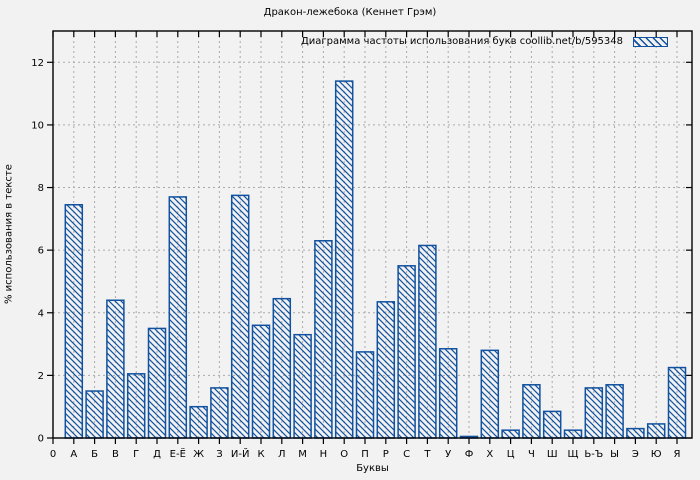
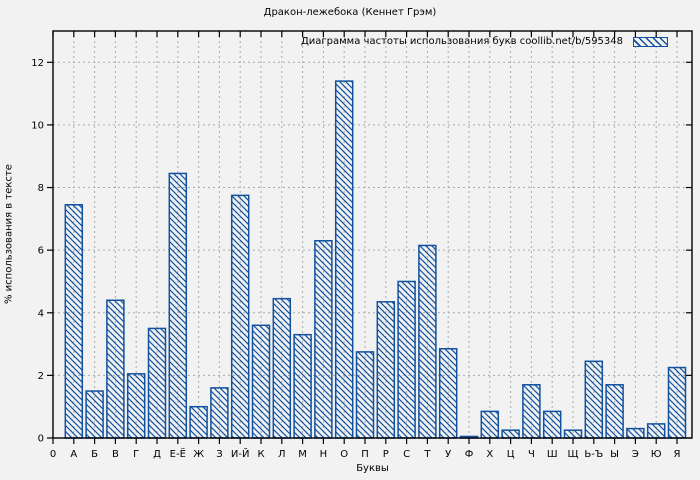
Е-Ё: 7.7 -> 8.4
С: 5.5 -> 5.0
Х: 2.8 -> 0.8
Ь-Ъ: 1.6 -> 2.5
